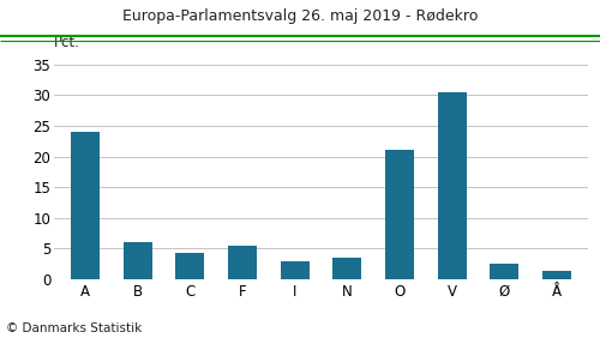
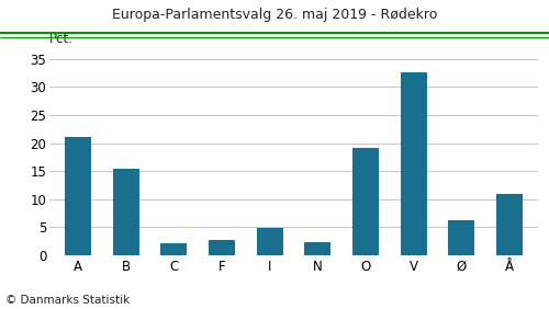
A: 24.0 -> 21.0
B: 6.0 -> 15.4
C: 4.3 -> 2.0
F: 5.5 -> 2.6
I: 2.8 -> 4.8
N: 3.5 -> 2.2
O: 21.0 -> 19.2
V: 30.5 -> 32.6
Ø: 2.4 -> 6.2
Å: 1.3 -> 10.8
